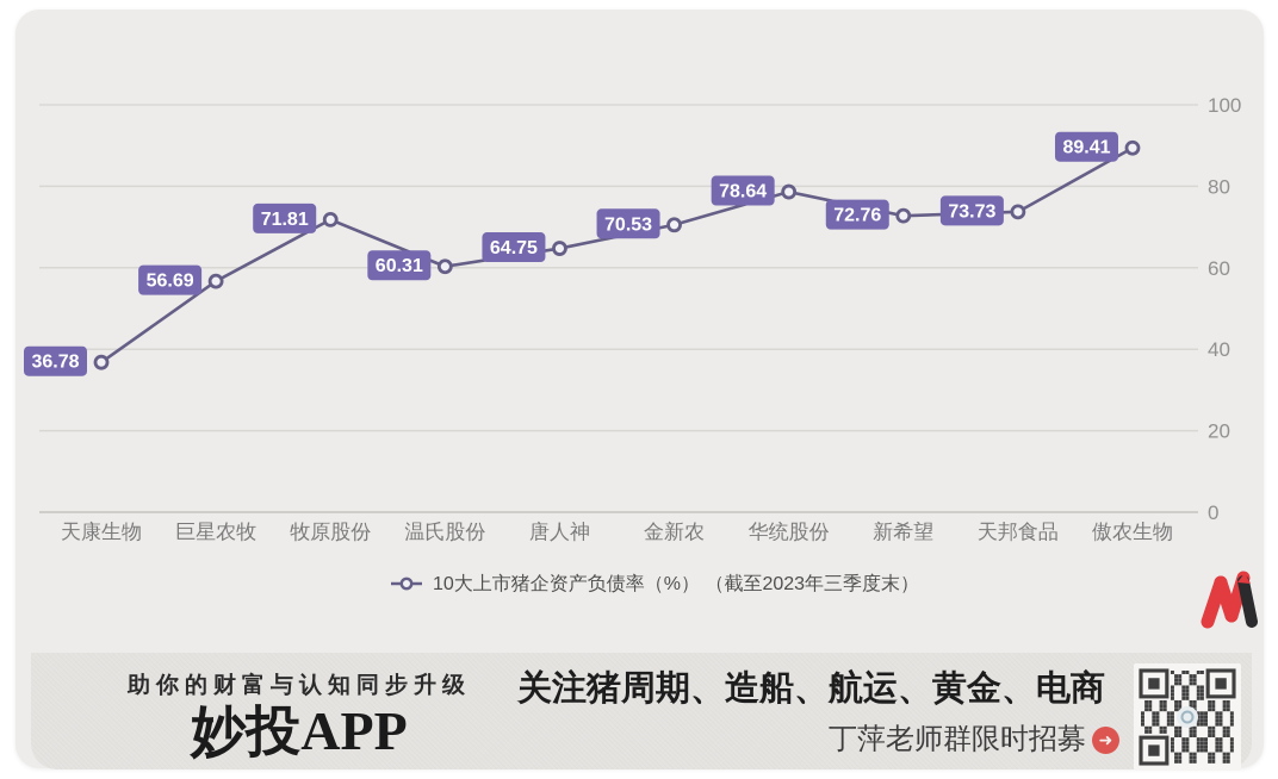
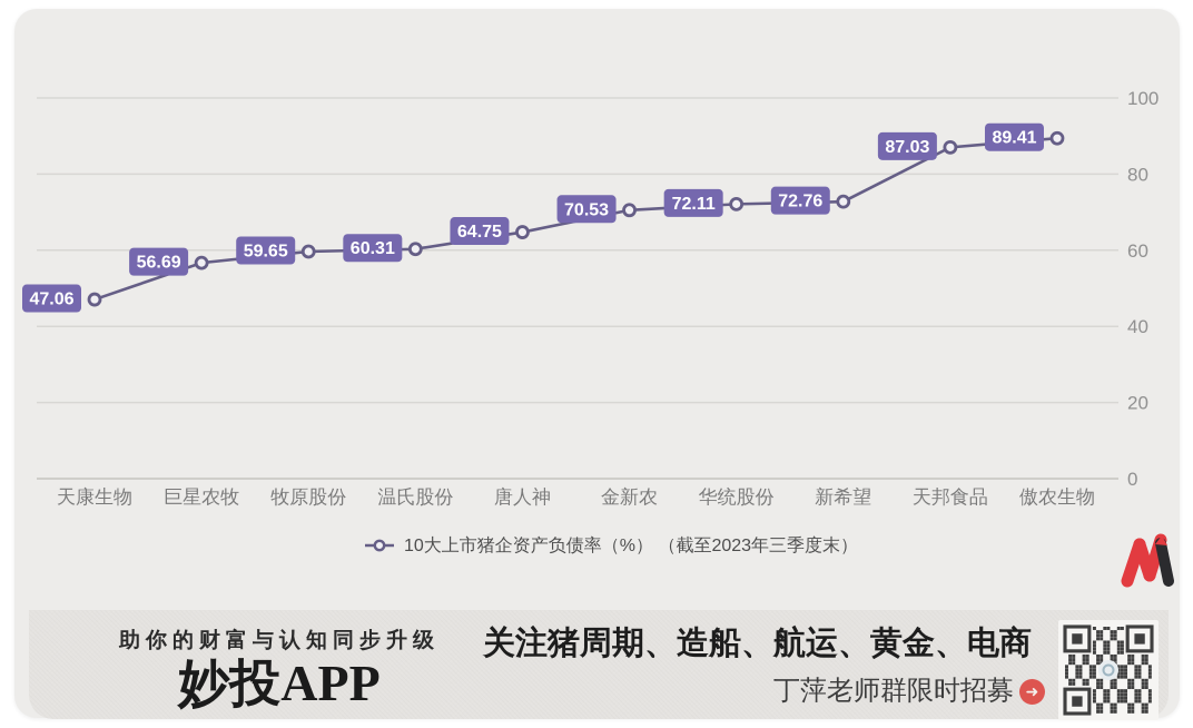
天康生物: 36.78 -> 47.06
牧原股份: 71.81 -> 59.65
华统股份: 78.64 -> 72.11
天邦食品: 73.73 -> 87.03
